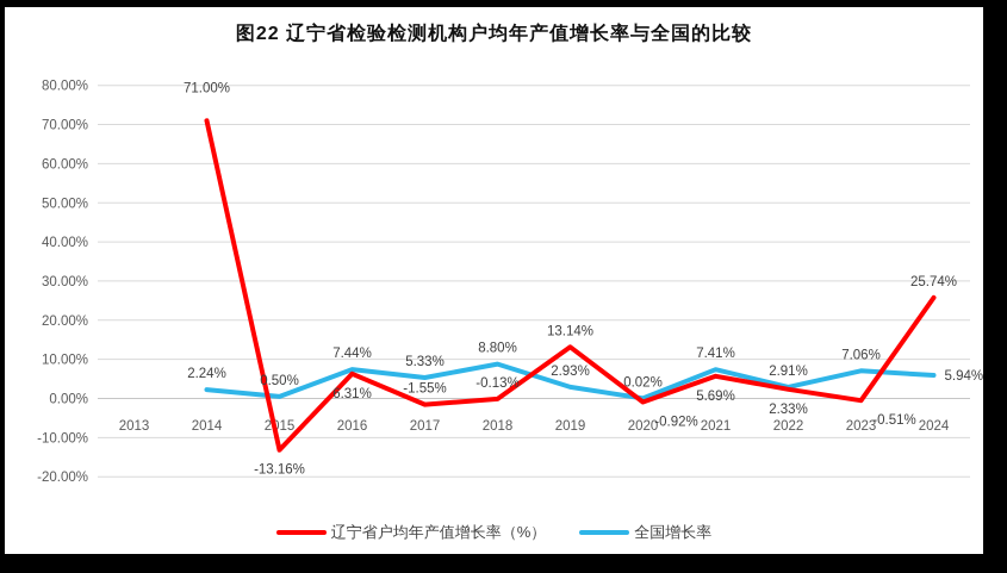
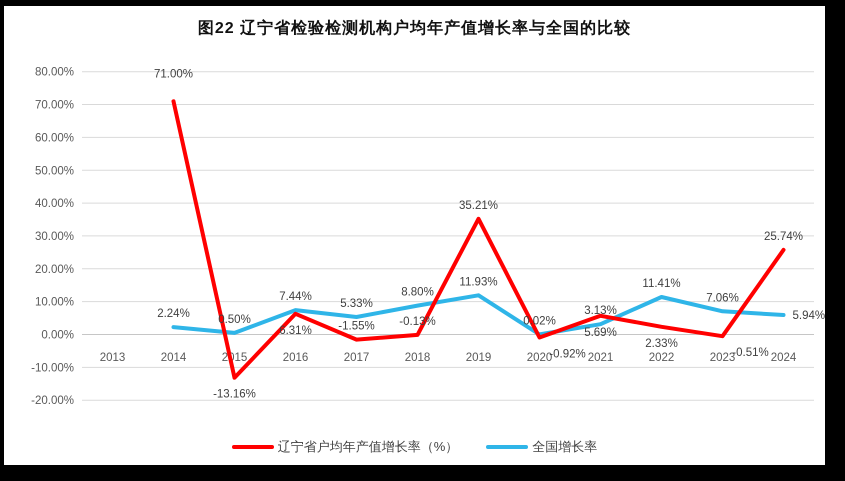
辽宁省户均年产值增长率（%）/2019: 13.14% -> 35.21%
全国增长率/2019: 2.93% -> 11.93%
全国增长率/2021: 7.41% -> 3.13%
全国增长率/2022: 2.91% -> 11.41%
